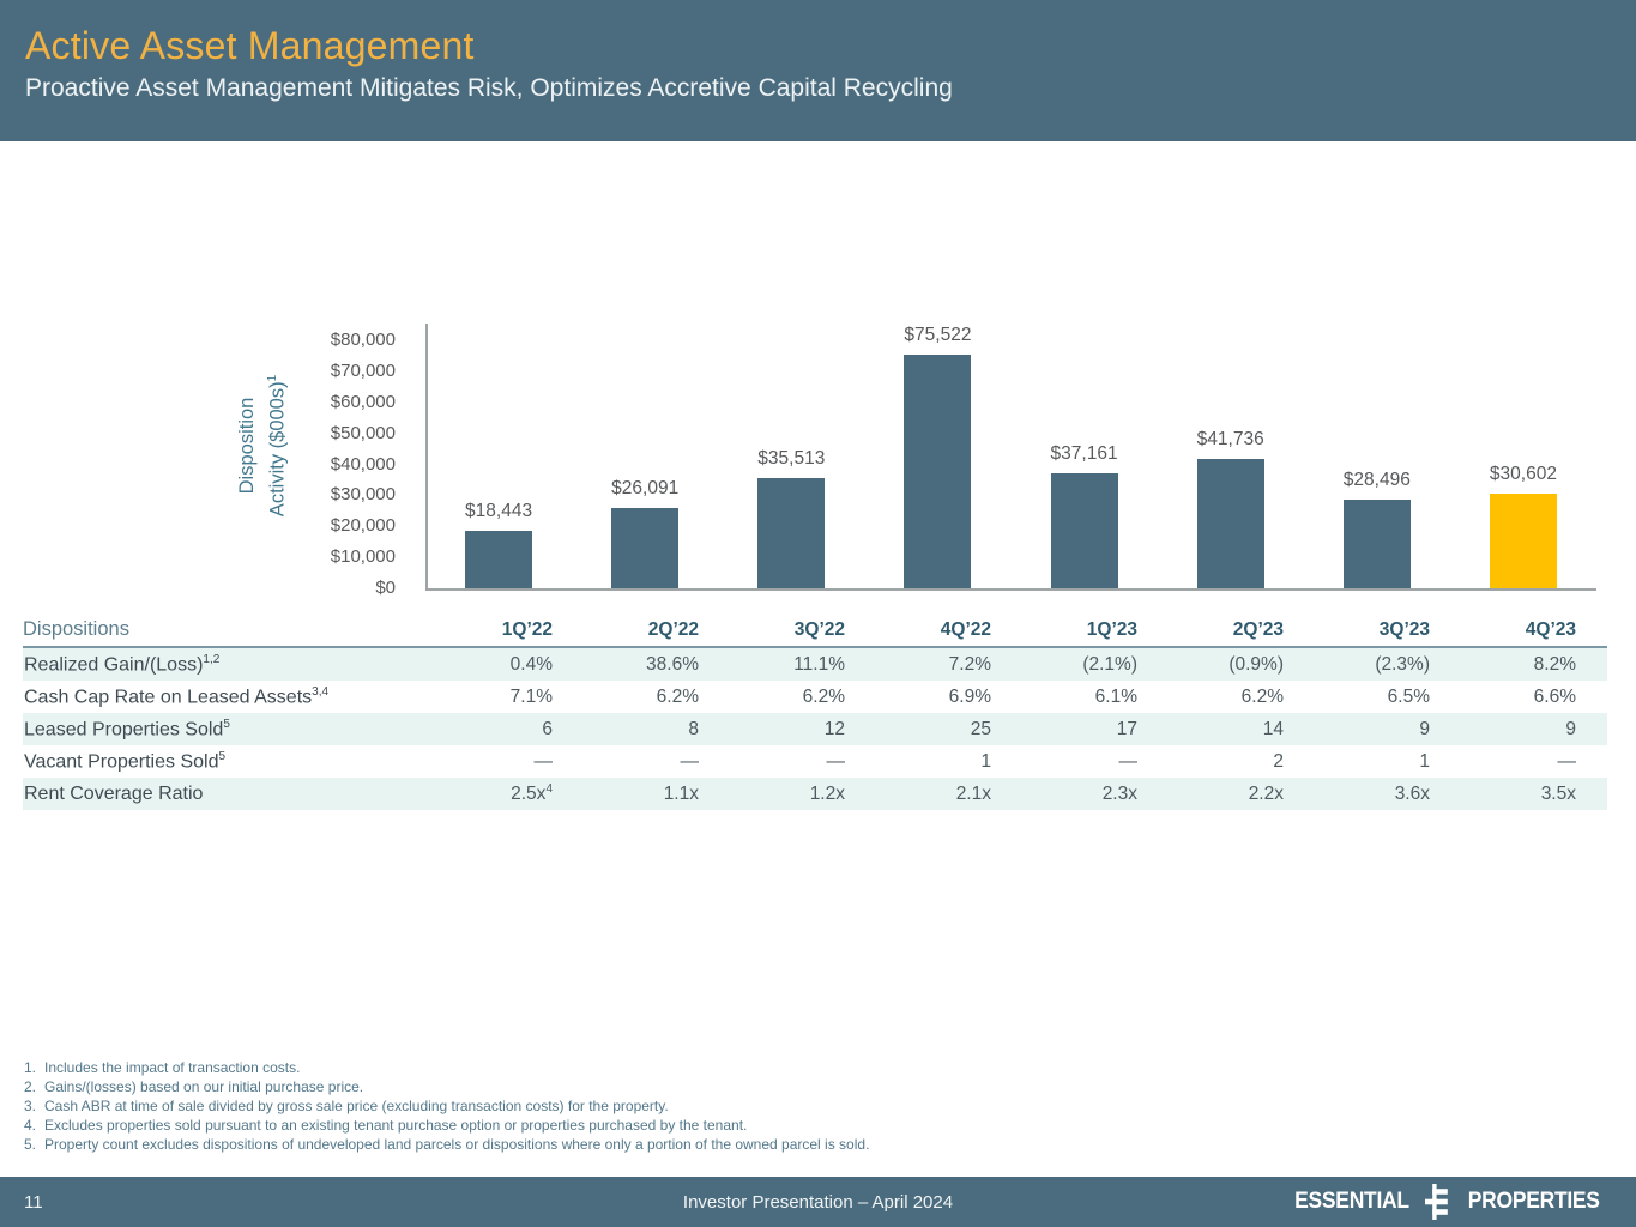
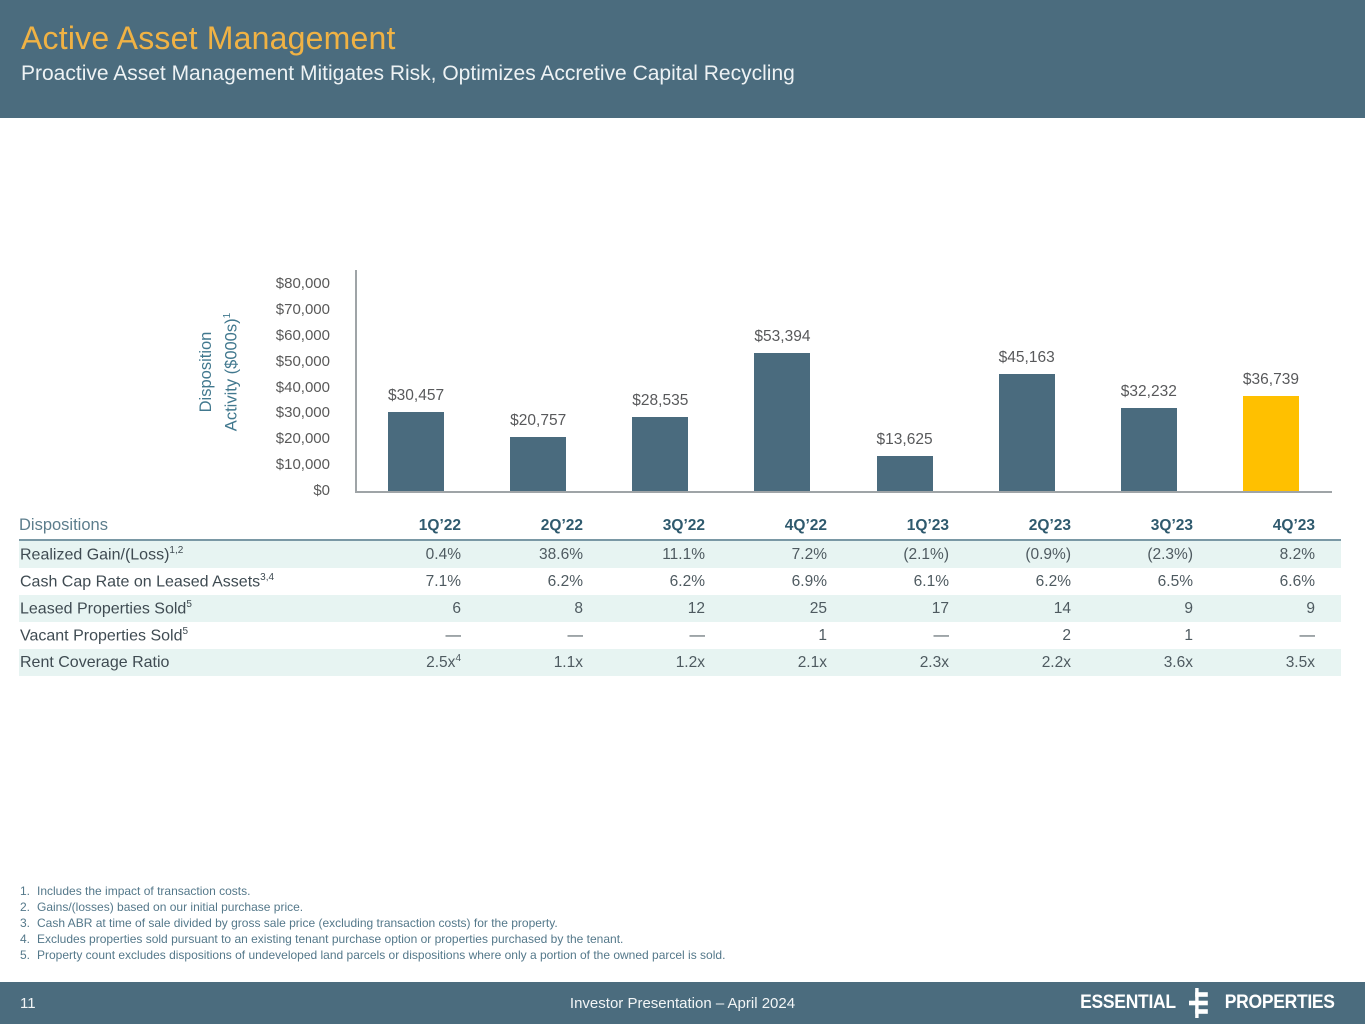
1Q’22: $18,443 -> $30,457
2Q’22: $26,091 -> $20,757
3Q’22: $35,513 -> $28,535
4Q’22: $75,522 -> $53,394
1Q’23: $37,161 -> $13,625
2Q’23: $41,736 -> $45,163
3Q’23: $28,496 -> $32,232
4Q’23: $30,602 -> $36,739
